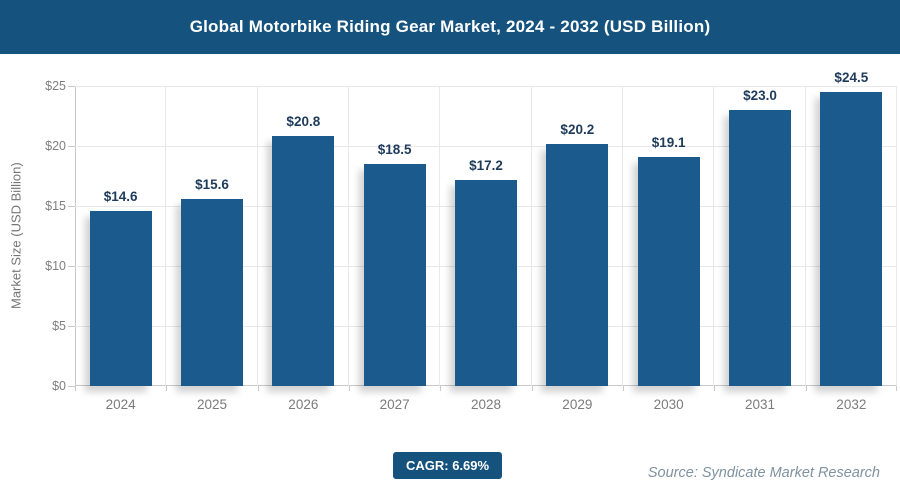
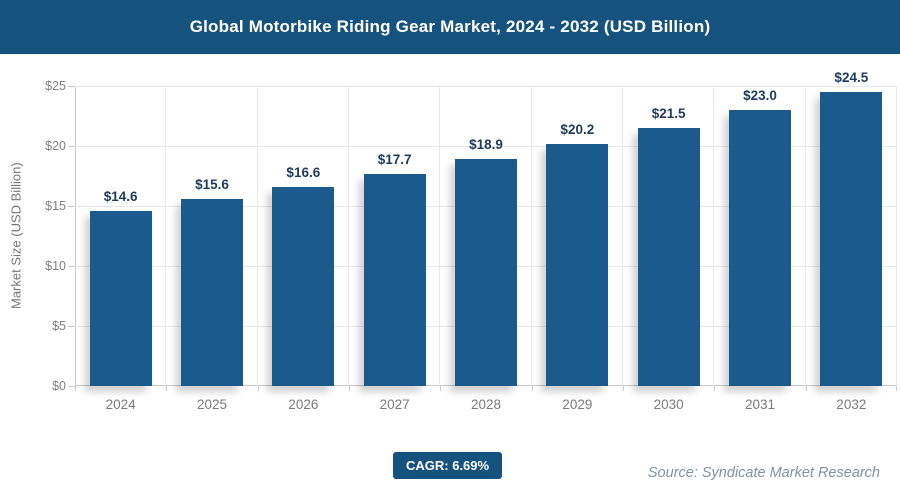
2026: $20.8 -> $16.6
2027: $18.5 -> $17.7
2028: $17.2 -> $18.9
2030: $19.1 -> $21.5
